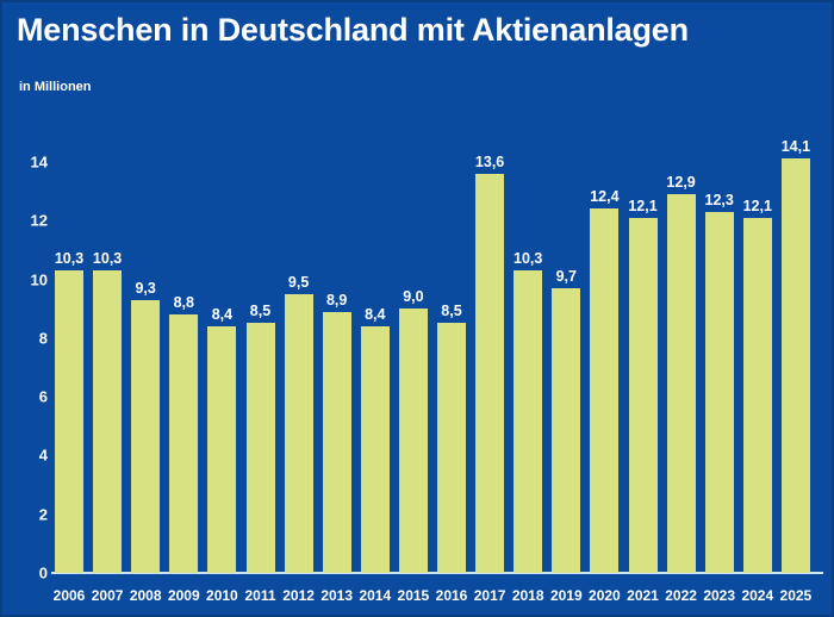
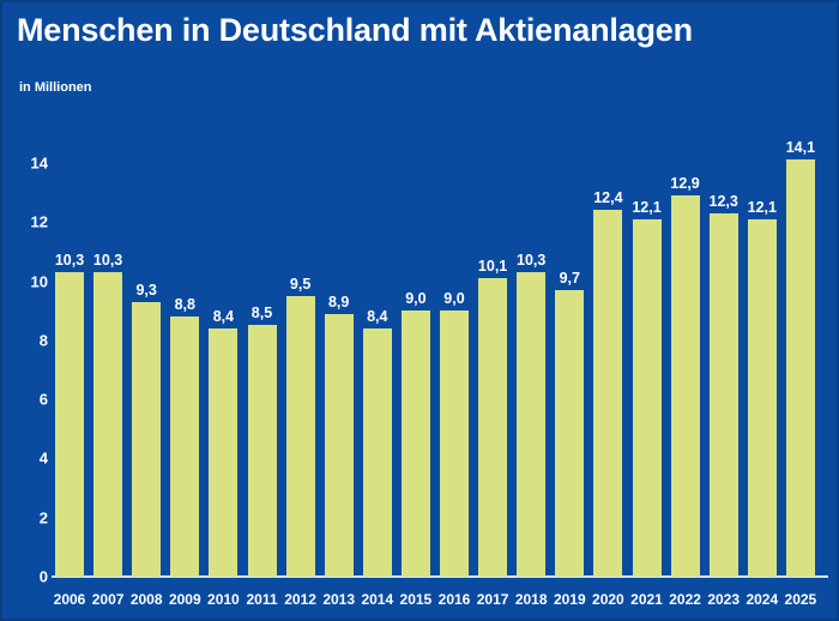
2016: 8,5 -> 9,0
2017: 13,6 -> 10,1
